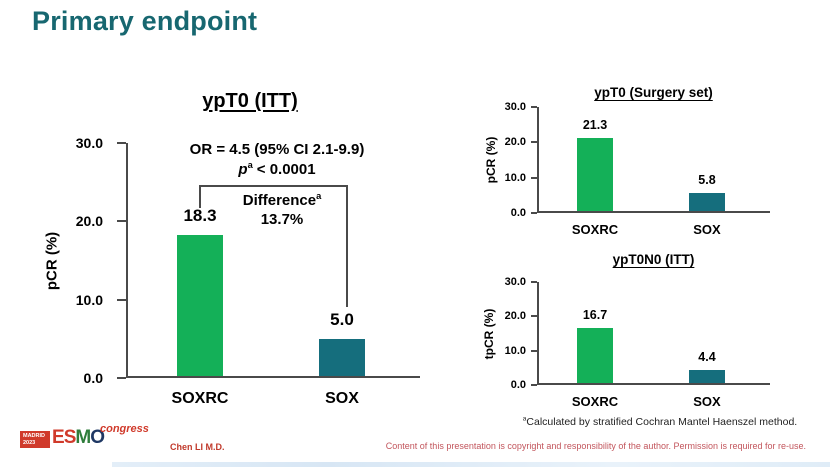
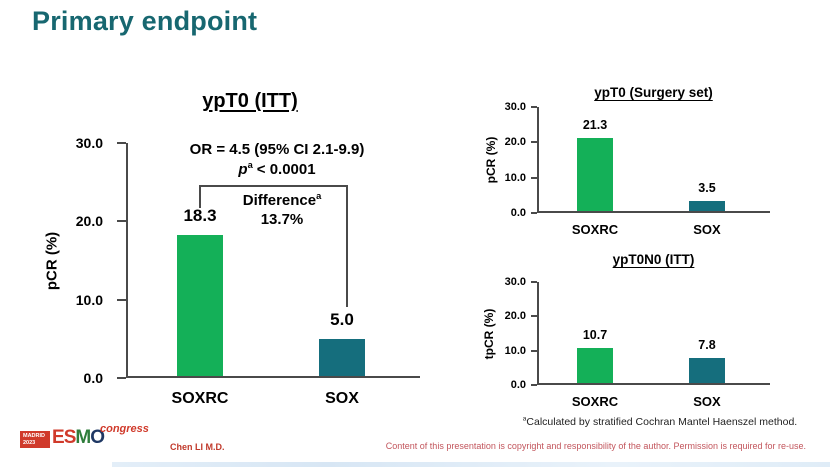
ypT0 (Surgery set)/SOX: 5.8 -> 3.5
ypT0N0 (ITT)/SOXRC: 16.7 -> 10.7
ypT0N0 (ITT)/SOX: 4.4 -> 7.8
